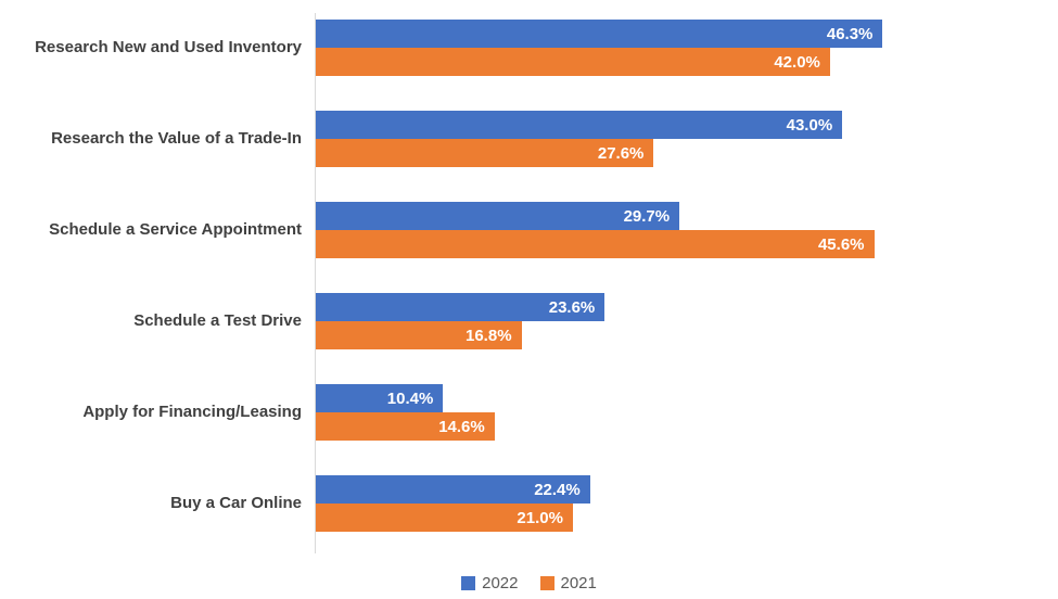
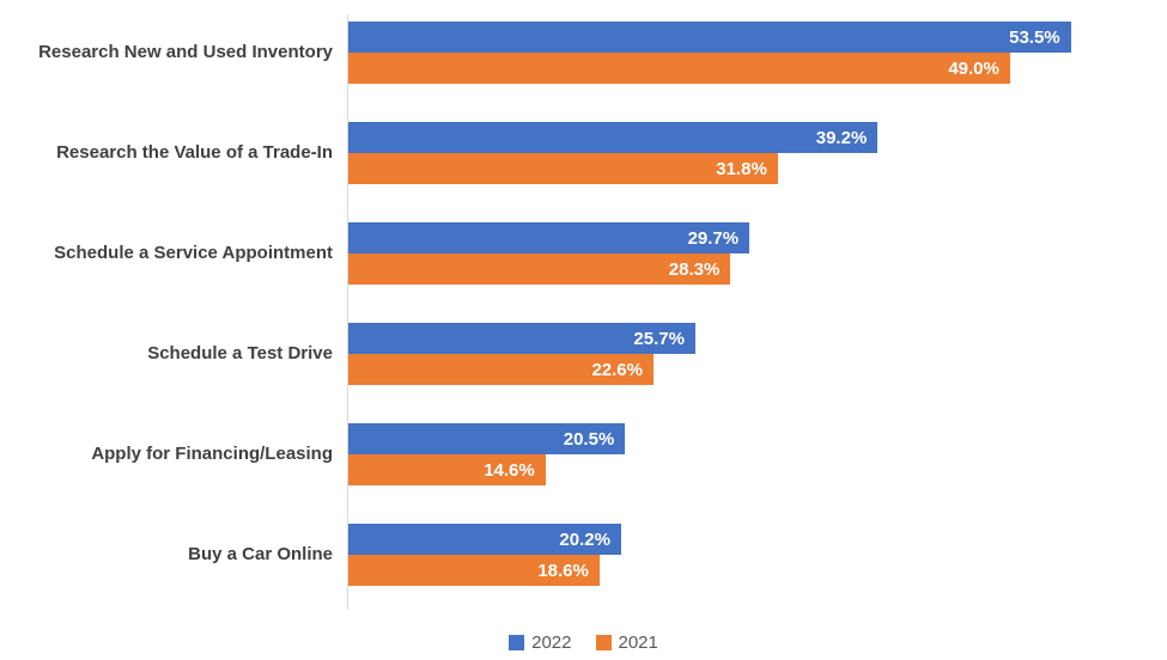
2022/Research New and Used Inventory: 46.3% -> 53.5%
2021/Research New and Used Inventory: 42.0% -> 49.0%
2022/Research the Value of a Trade-In: 43.0% -> 39.2%
2021/Research the Value of a Trade-In: 27.6% -> 31.8%
2021/Schedule a Service Appointment: 45.6% -> 28.3%
2022/Schedule a Test Drive: 23.6% -> 25.7%
2021/Schedule a Test Drive: 16.8% -> 22.6%
2022/Apply for Financing/Leasing: 10.4% -> 20.5%
2022/Buy a Car Online: 22.4% -> 20.2%
2021/Buy a Car Online: 21.0% -> 18.6%
